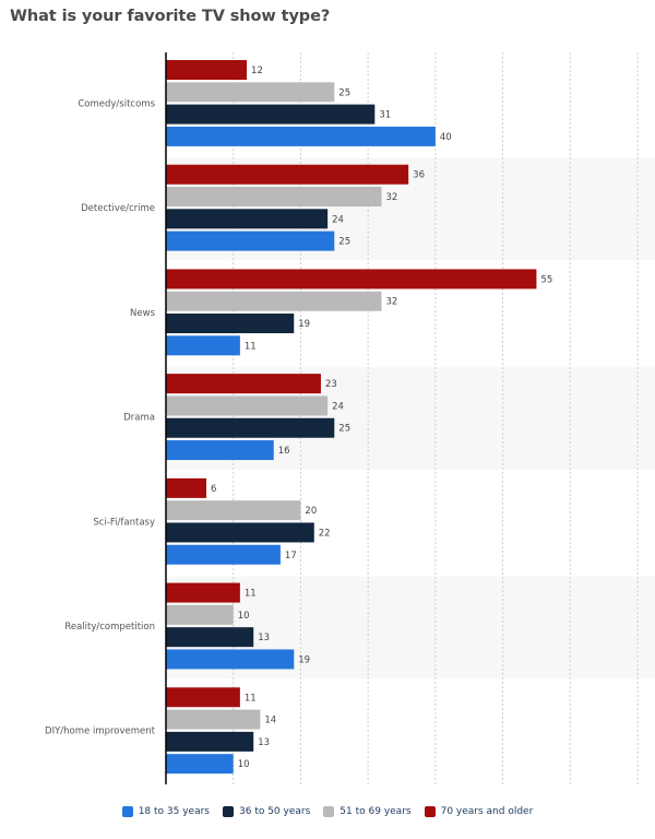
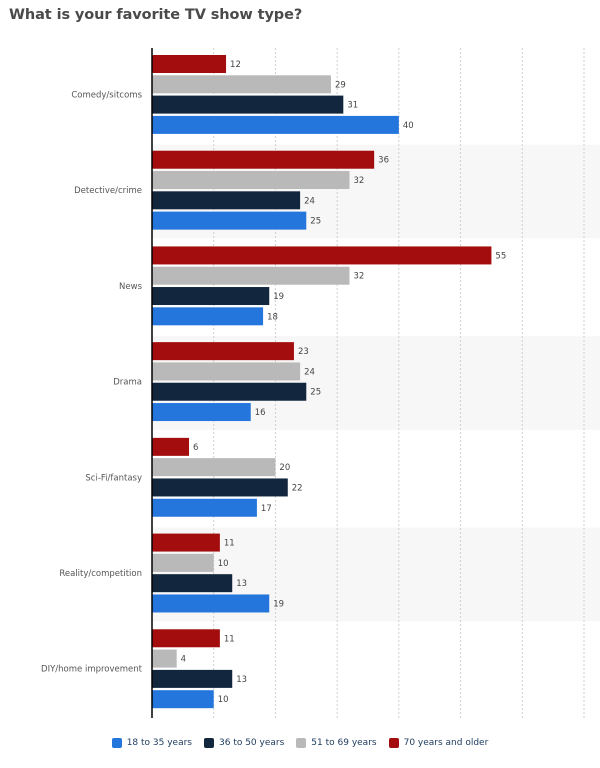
51 to 69 years/Comedy/sitcoms: 25 -> 29
18 to 35 years/News: 11 -> 18
51 to 69 years/DIY/home improvement: 14 -> 4
